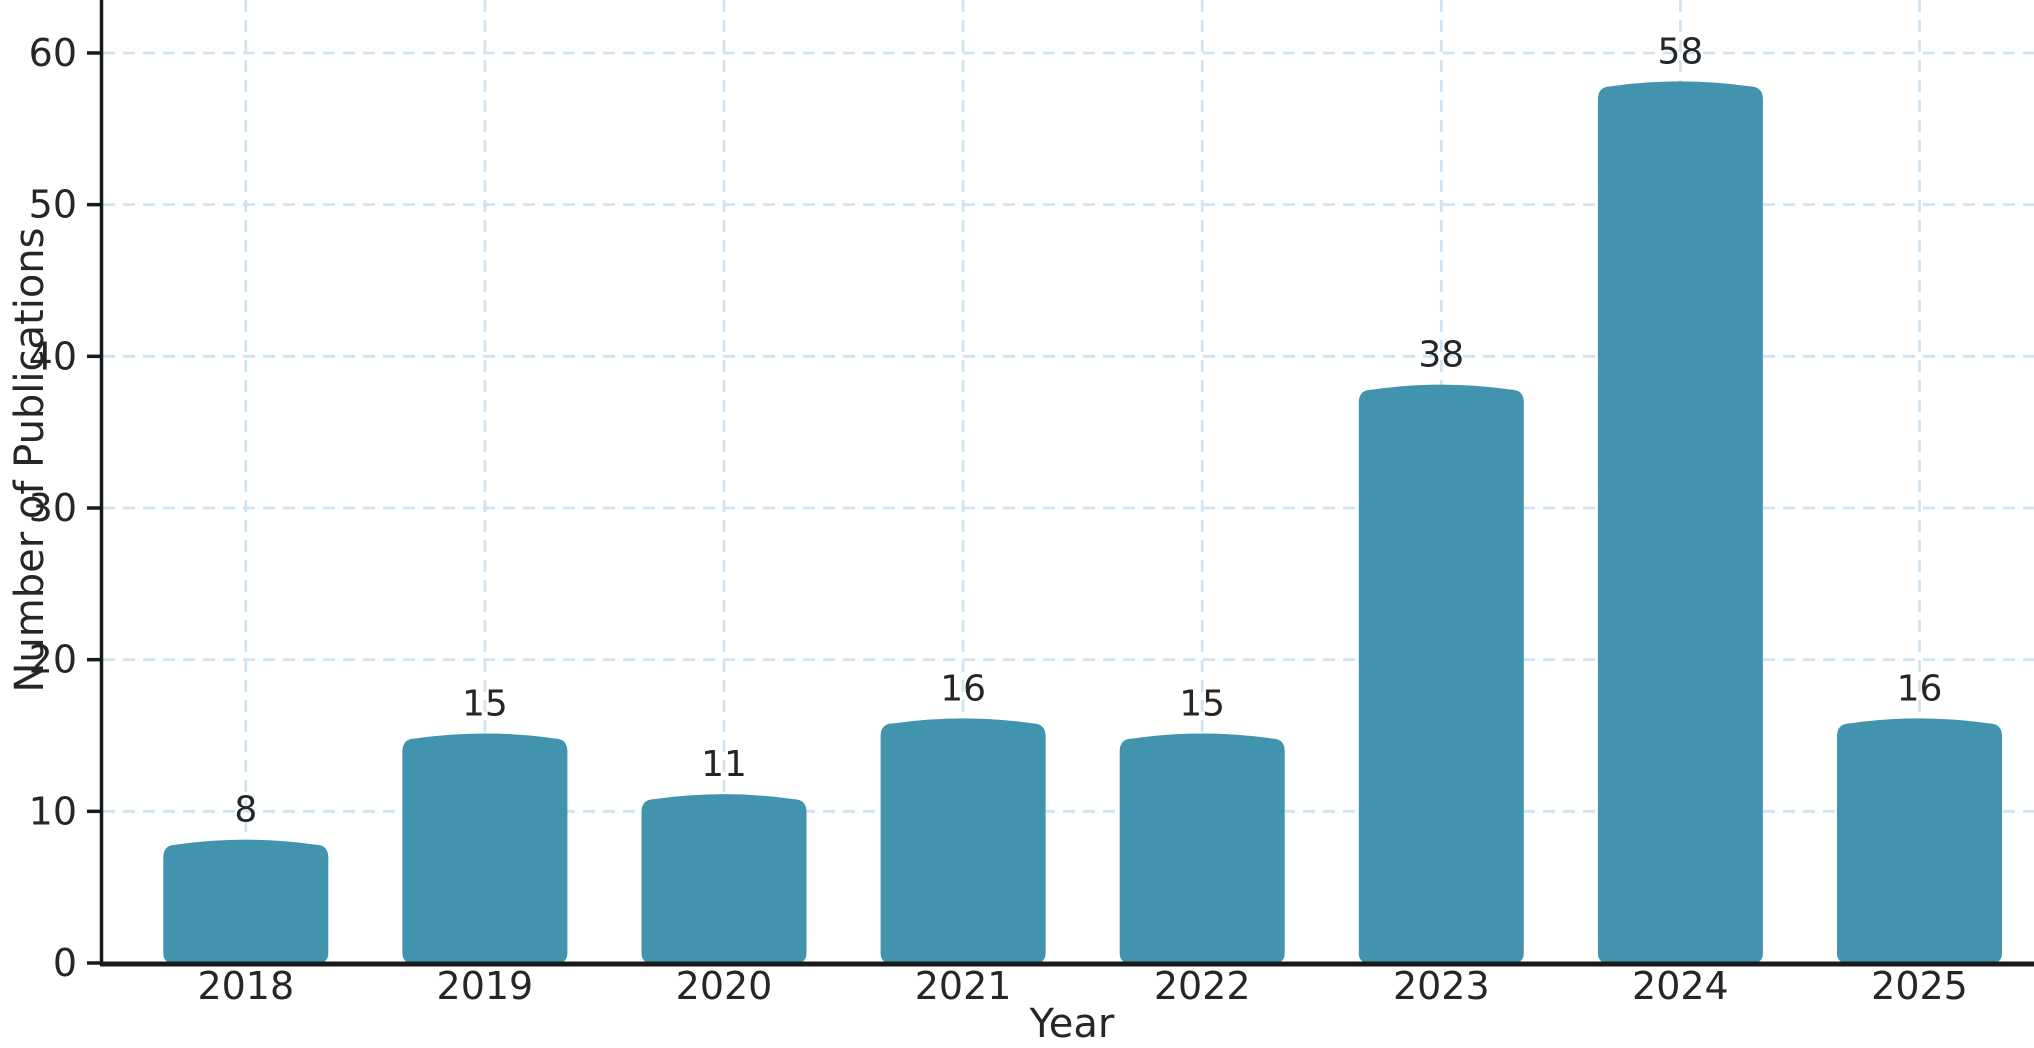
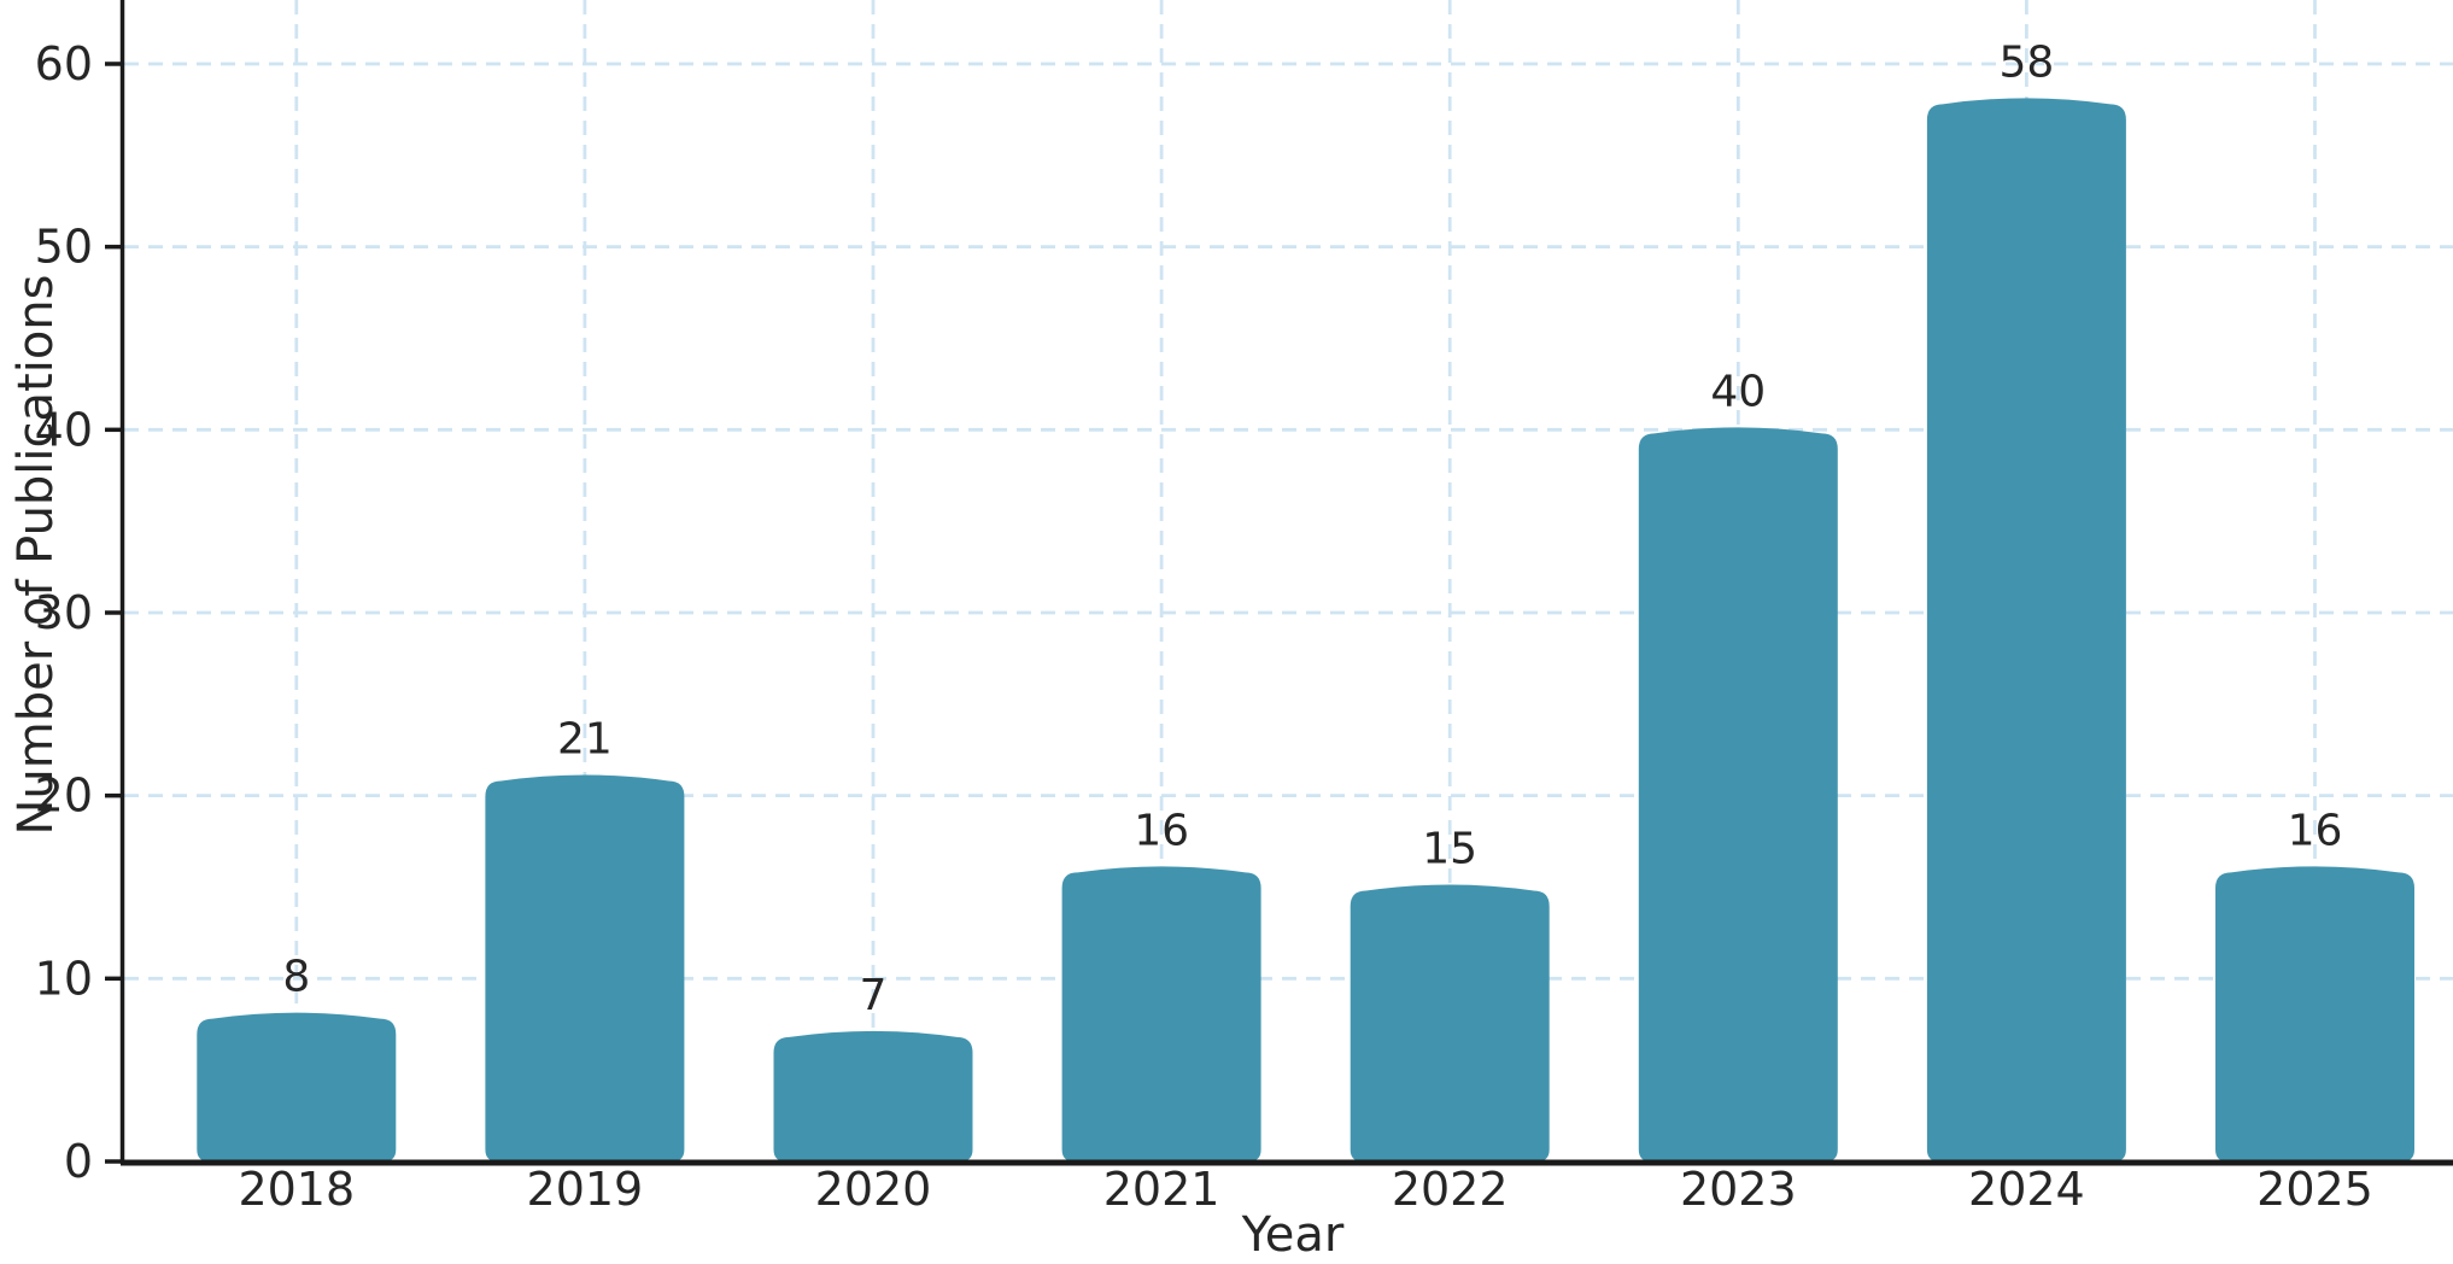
2019: 15 -> 21
2020: 11 -> 7
2023: 38 -> 40
